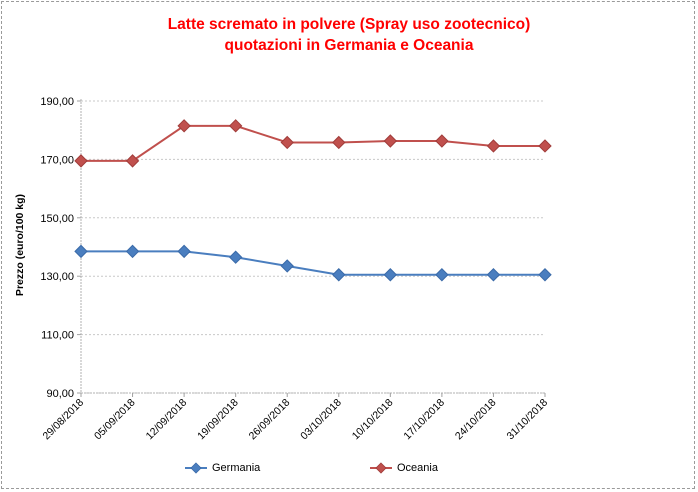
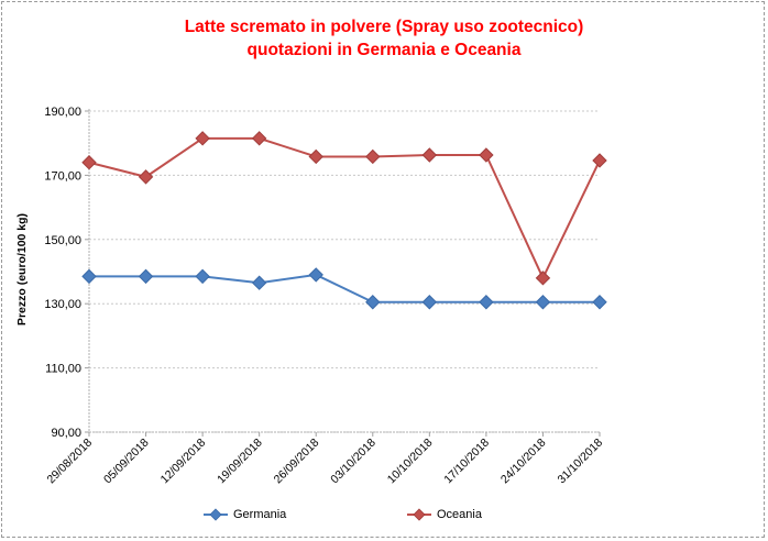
Oceania/29/08/2018: 170 -> 174
Germania/26/09/2018: 134 -> 139
Oceania/24/10/2018: 175 -> 138
